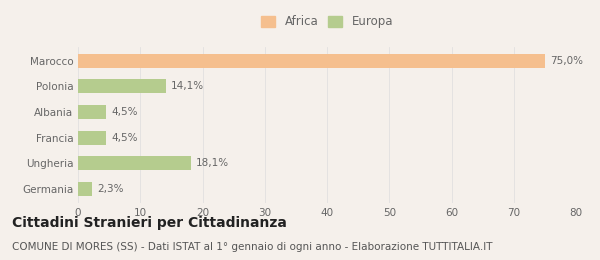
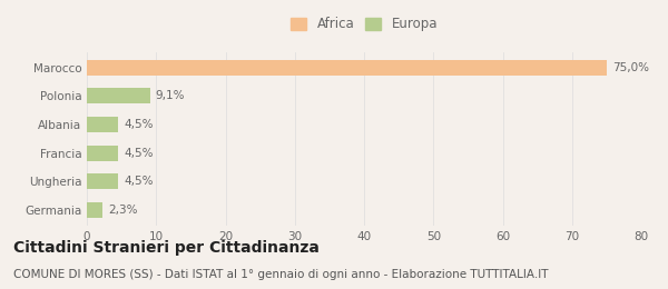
Polonia: 14,1% -> 9,1%
Ungheria: 18,1% -> 4,5%
